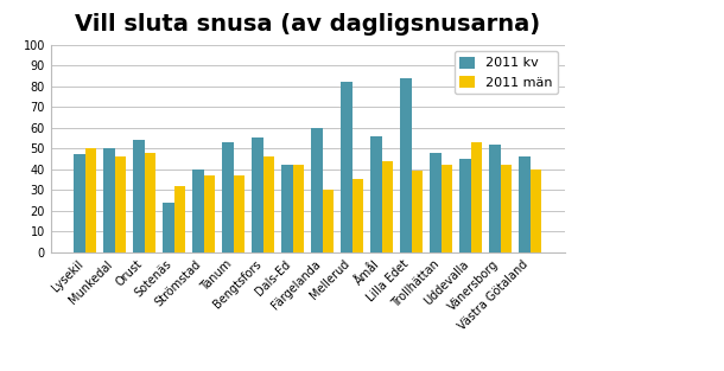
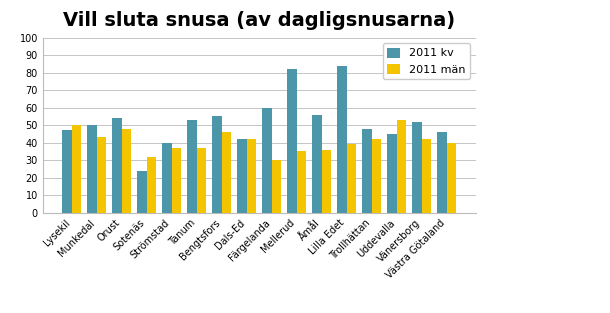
2011 män/Munkedal: 46 -> 43
2011 män/Åmål: 44 -> 36
